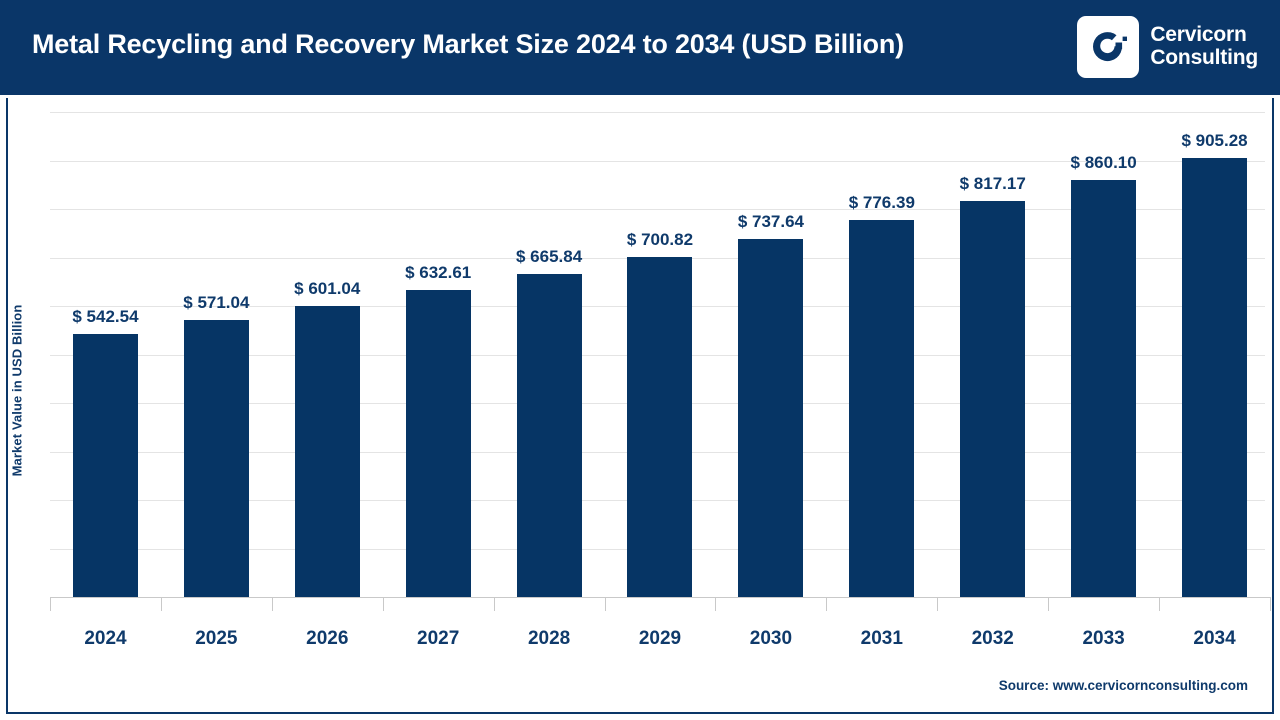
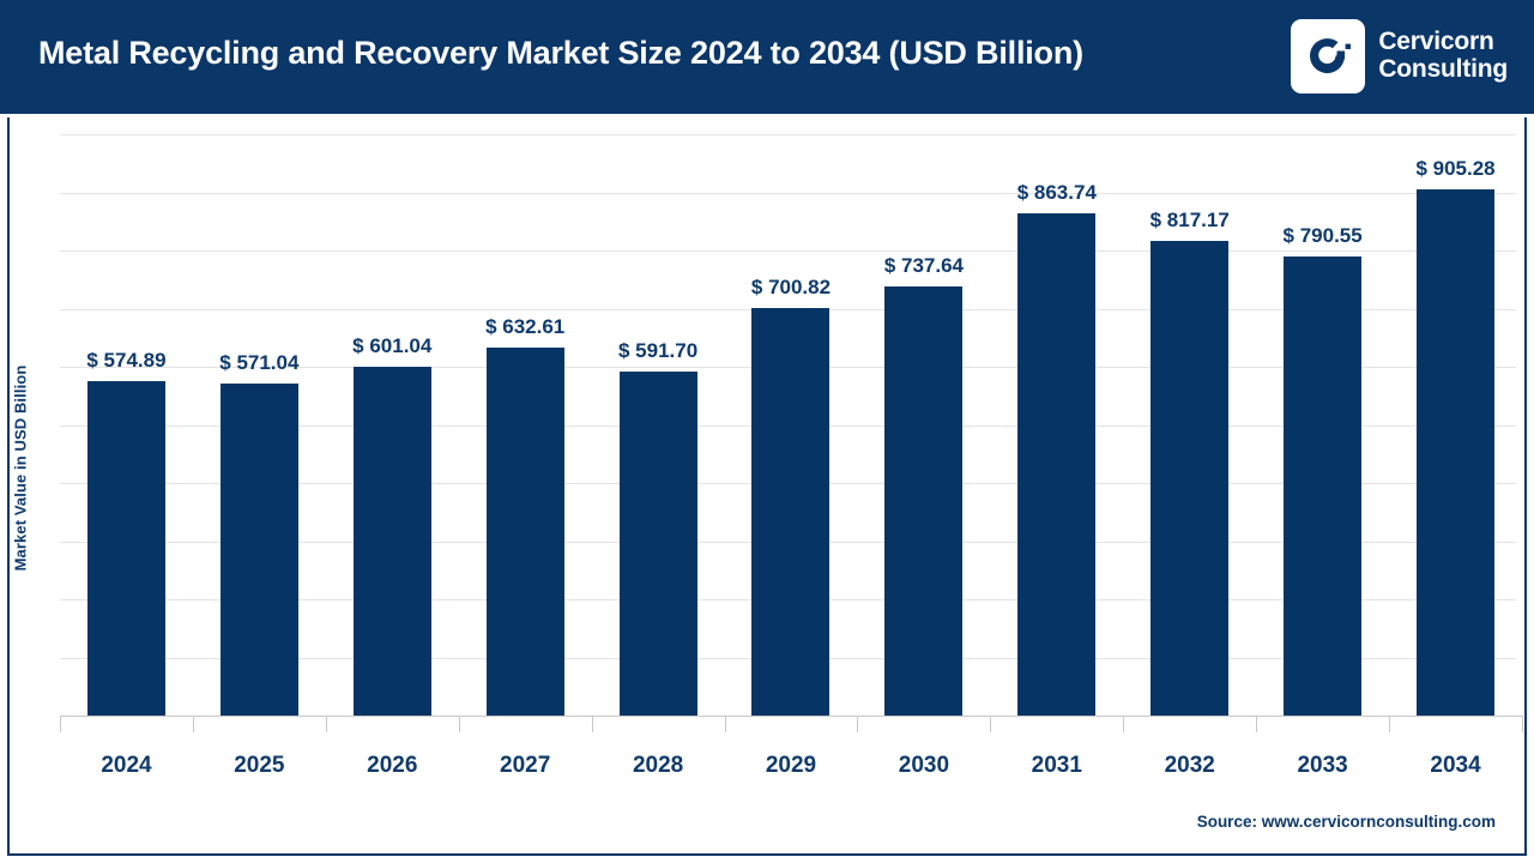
2024: 542.54 -> 574.89
2028: 665.84 -> 591.70
2031: 776.39 -> 863.74
2033: 860.10 -> 790.55
